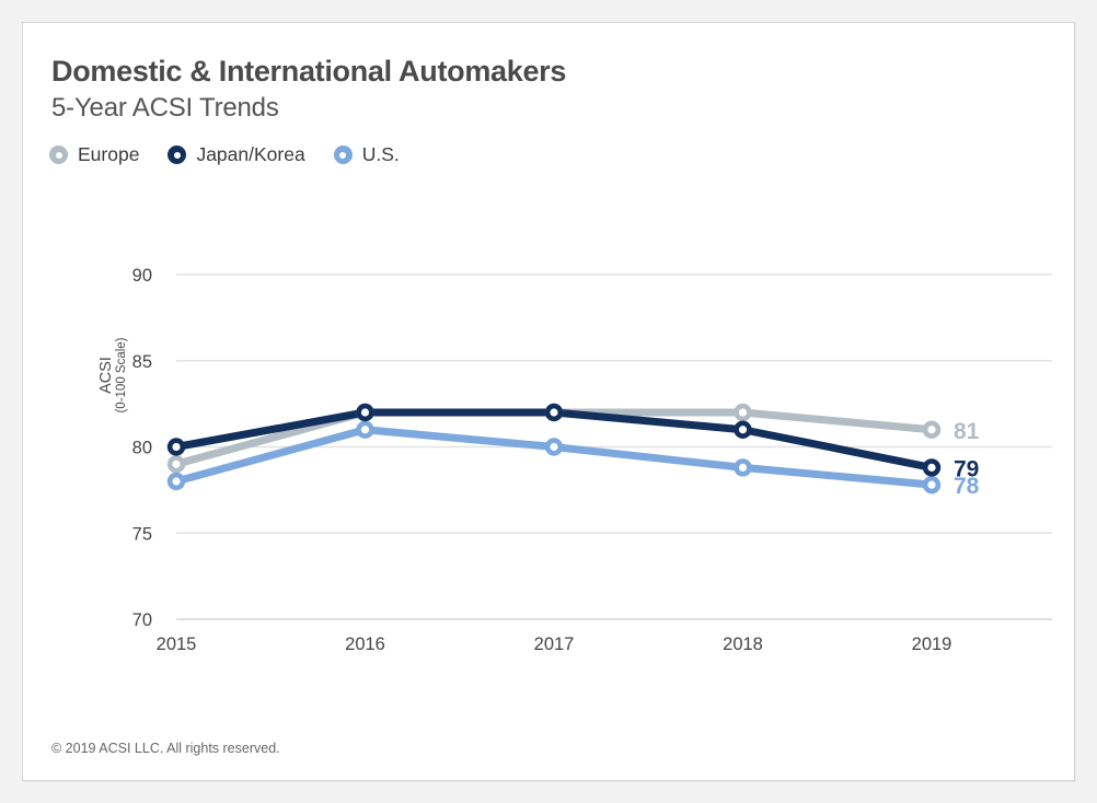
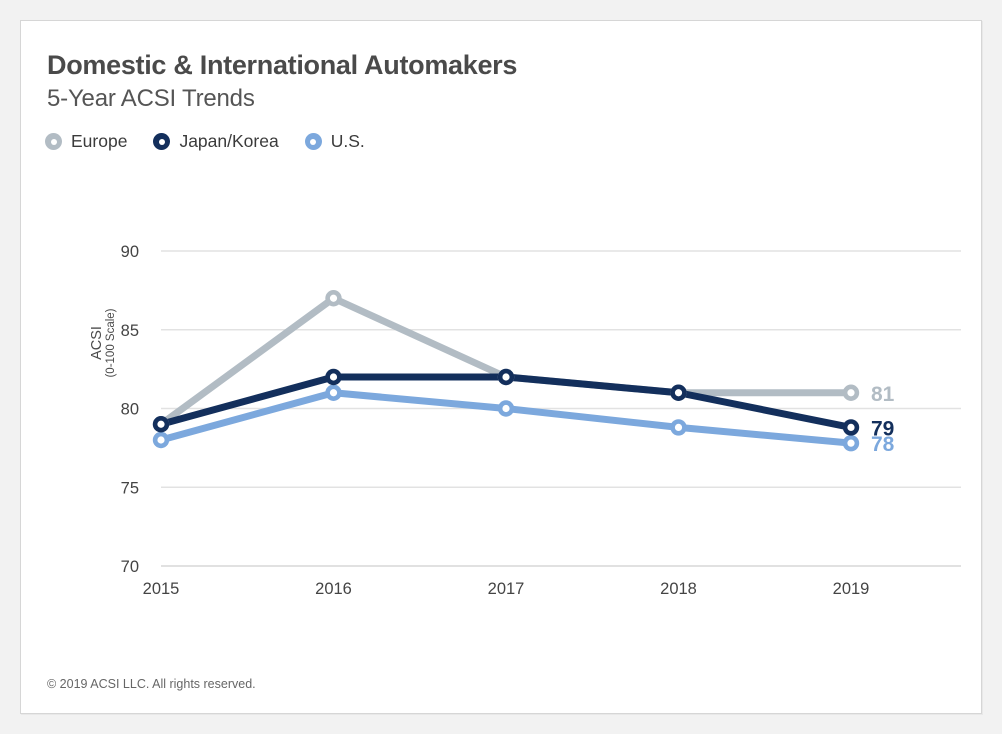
Japan/Korea/2015: 80.0 -> 79.0
Europe/2016: 82 -> 87
Europe/2018: 82 -> 81
